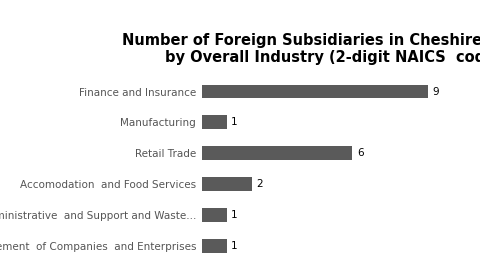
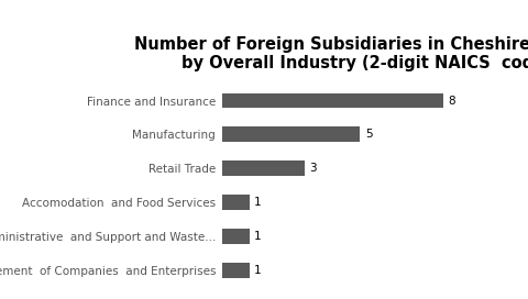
Finance and Insurance: 9 -> 8
Manufacturing: 1 -> 5
Retail Trade: 6 -> 3
Accomodation and Food Services: 2 -> 1
